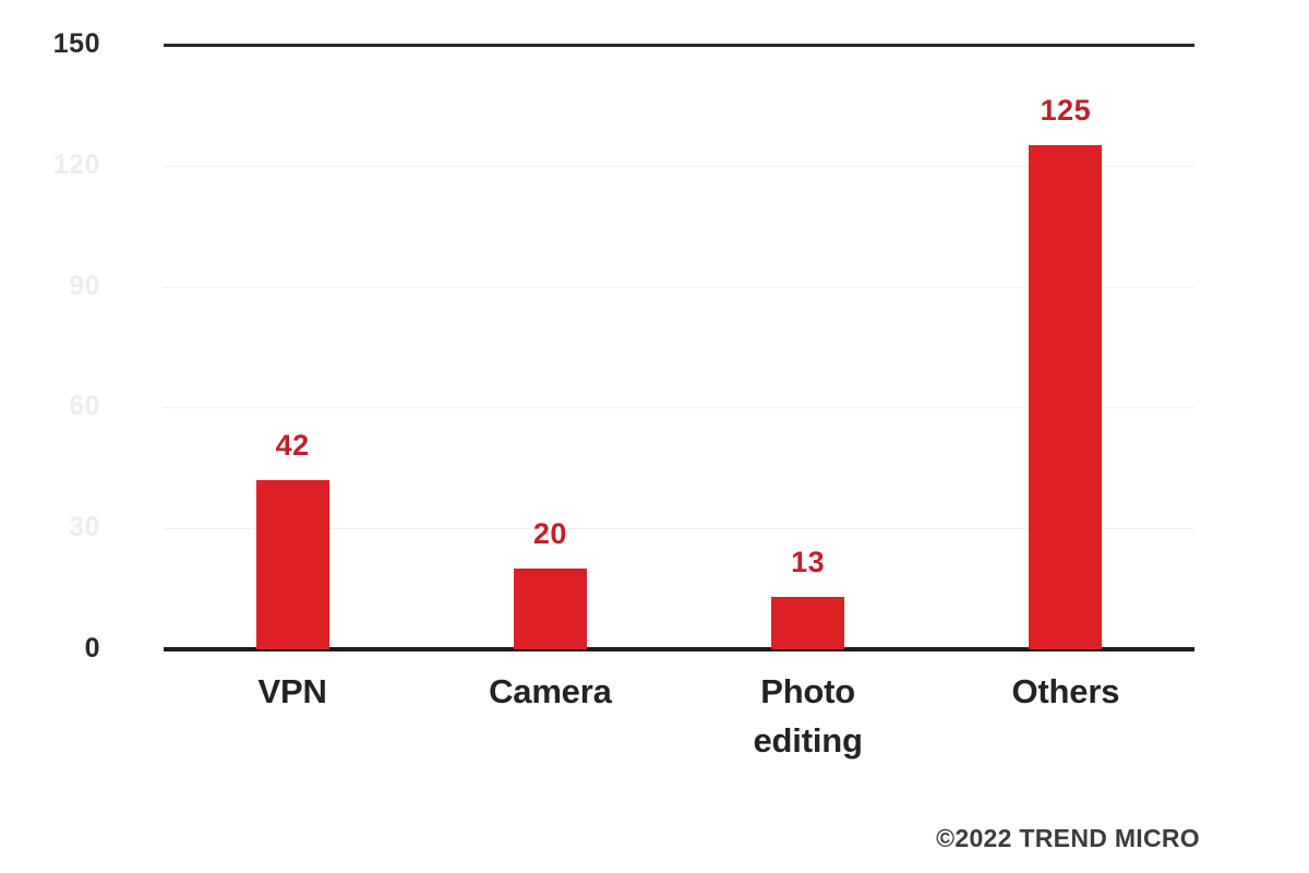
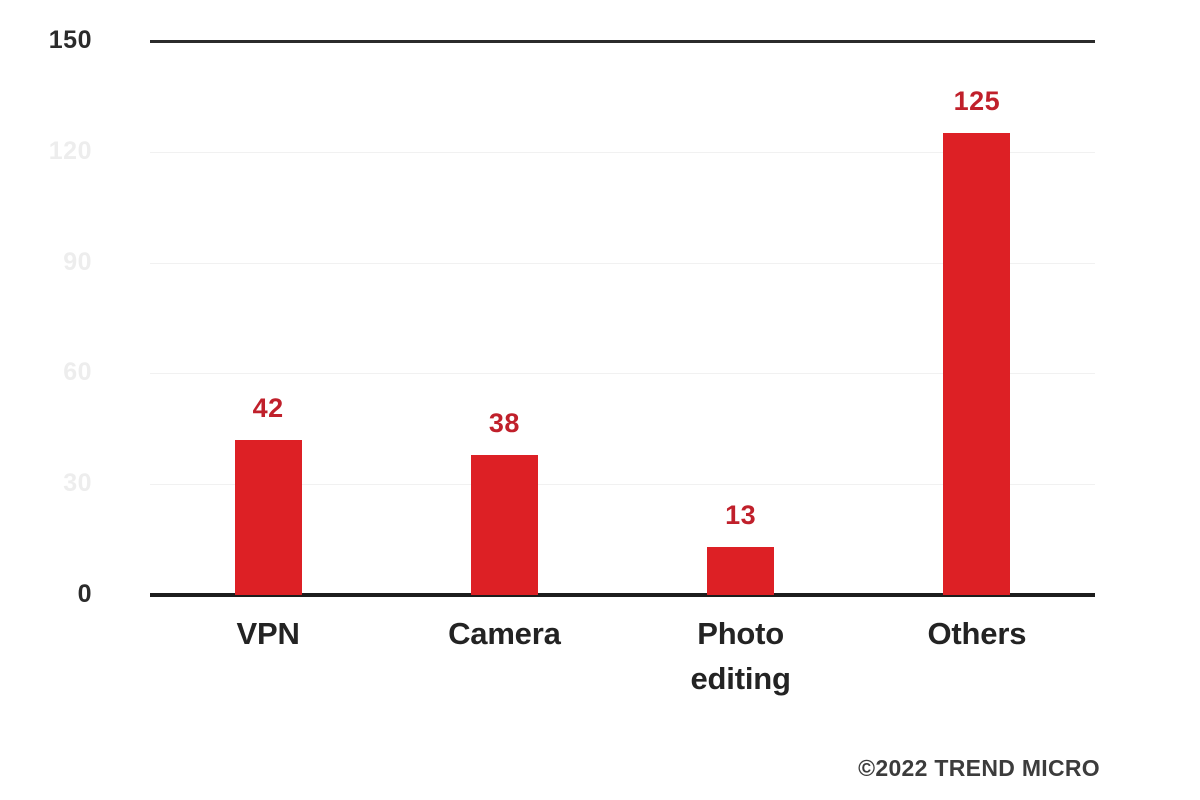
Camera: 20 -> 38
